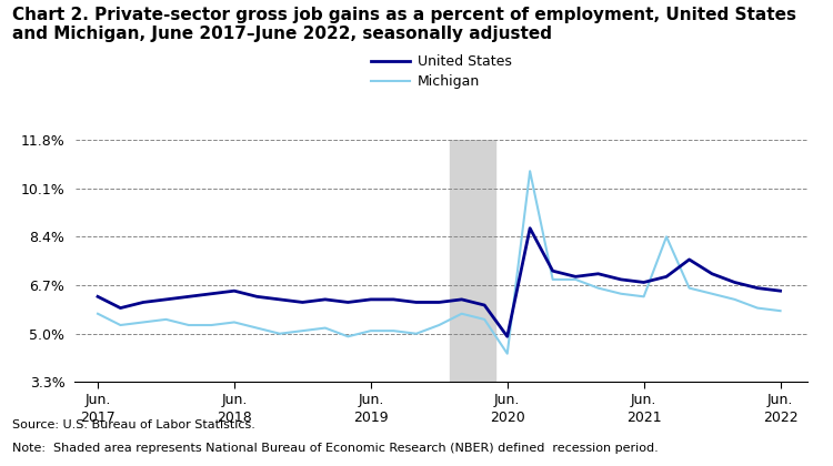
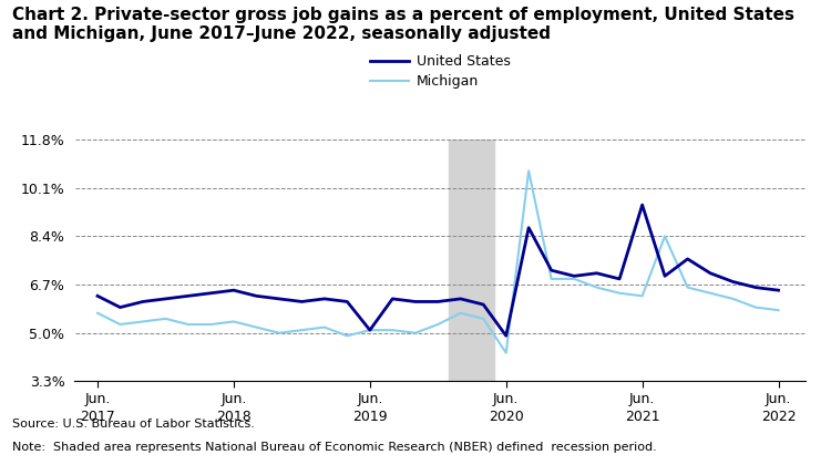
United States/Jun. 2019: 6.2% -> 5.1%
United States/Jun. 2021: 6.8% -> 9.5%
